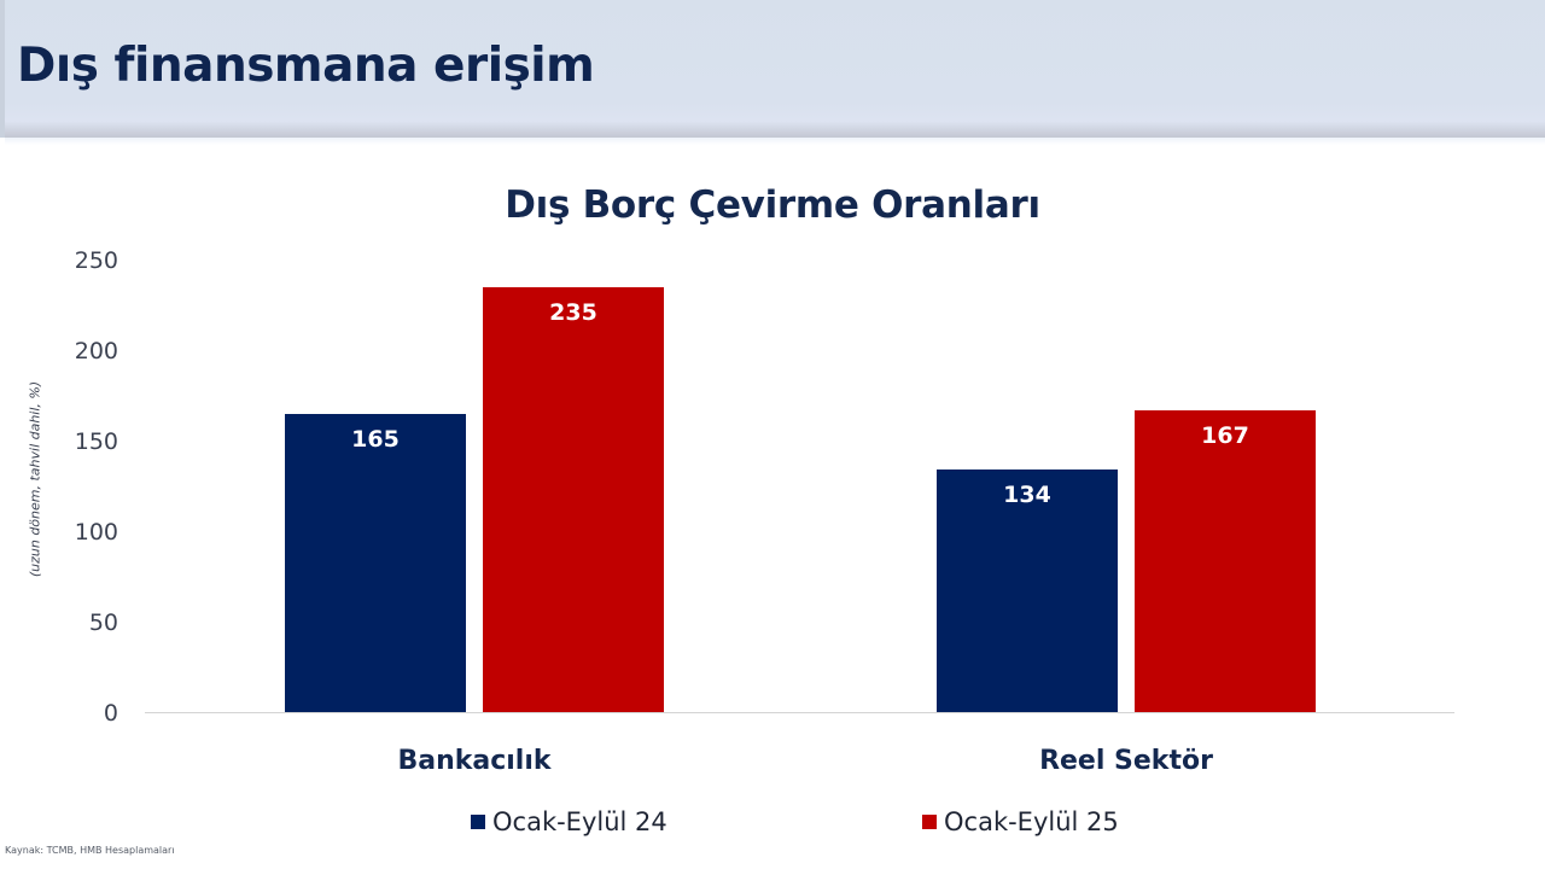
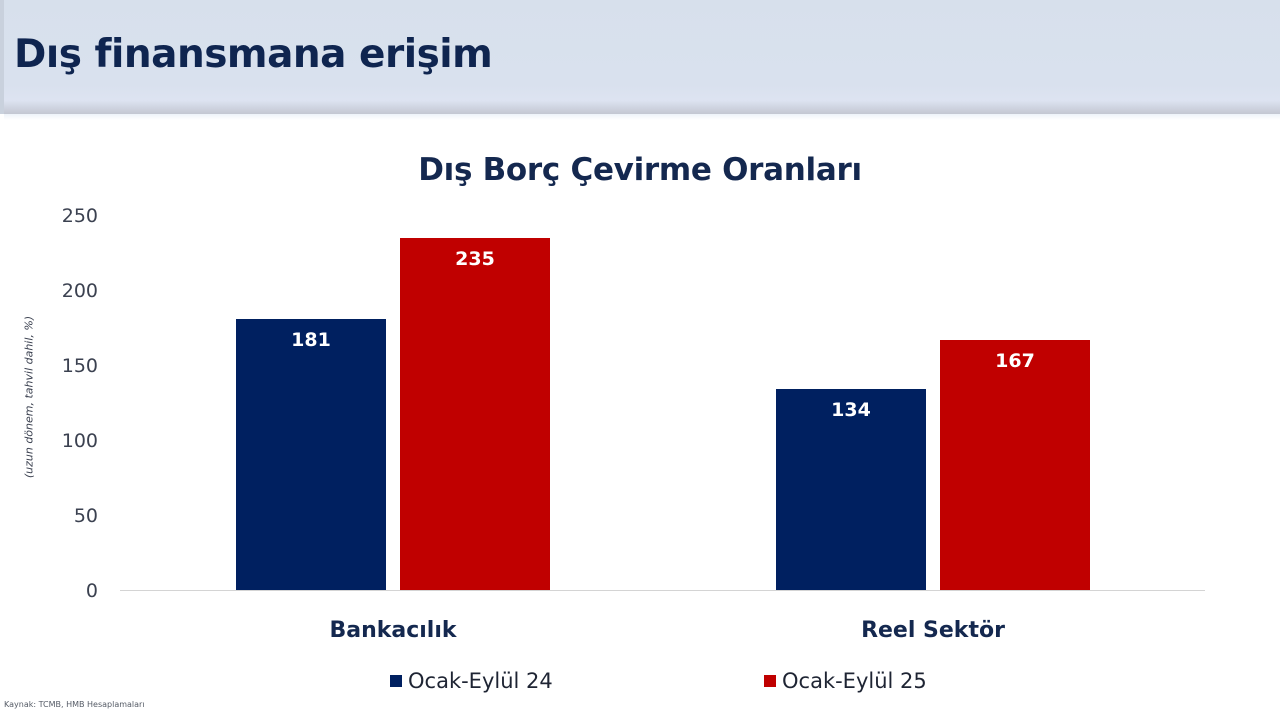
Ocak-Eylül 24/Bankacılık: 165 -> 181
